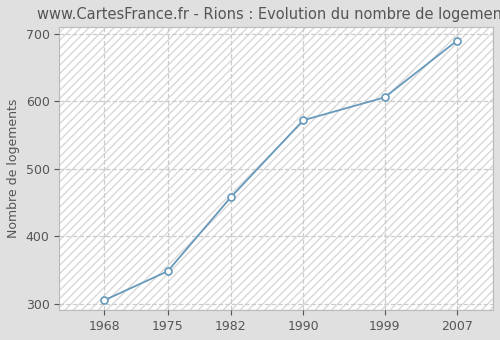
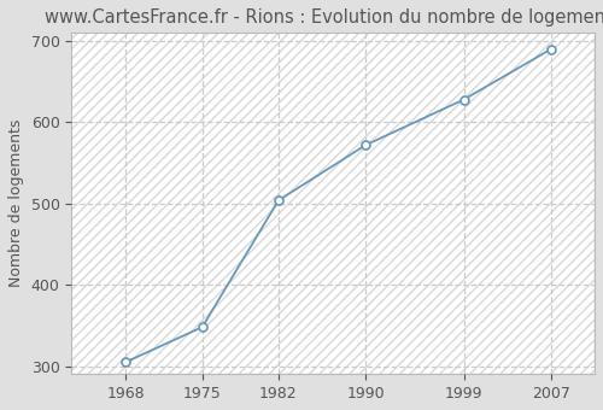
1982: 458 -> 504
1999: 606 -> 628
